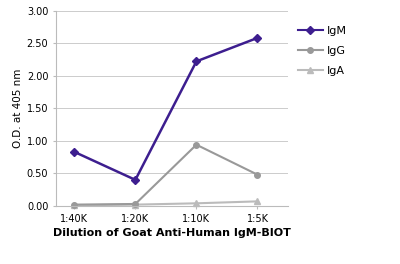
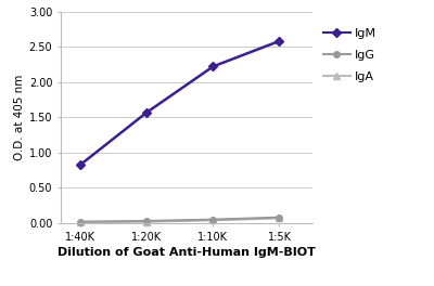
IgM/1:20K: 0.40 -> 1.57
IgG/1:10K: 0.94 -> 0.05
IgG/1:5K: 0.48 -> 0.08
